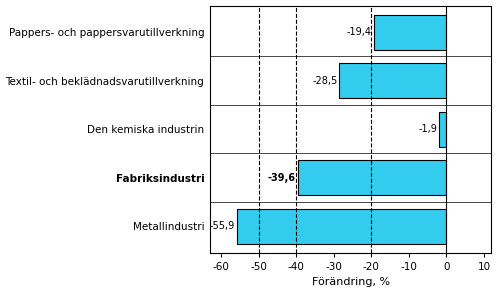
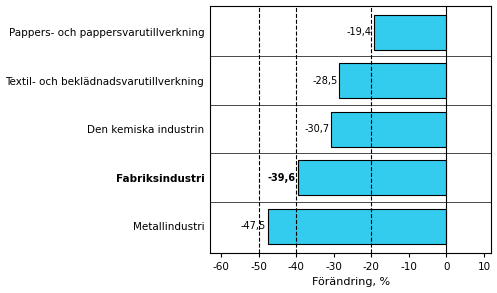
Den kemiska industrin: -1,9 -> -30,7
Metallindustri: -55,9 -> -47,5
